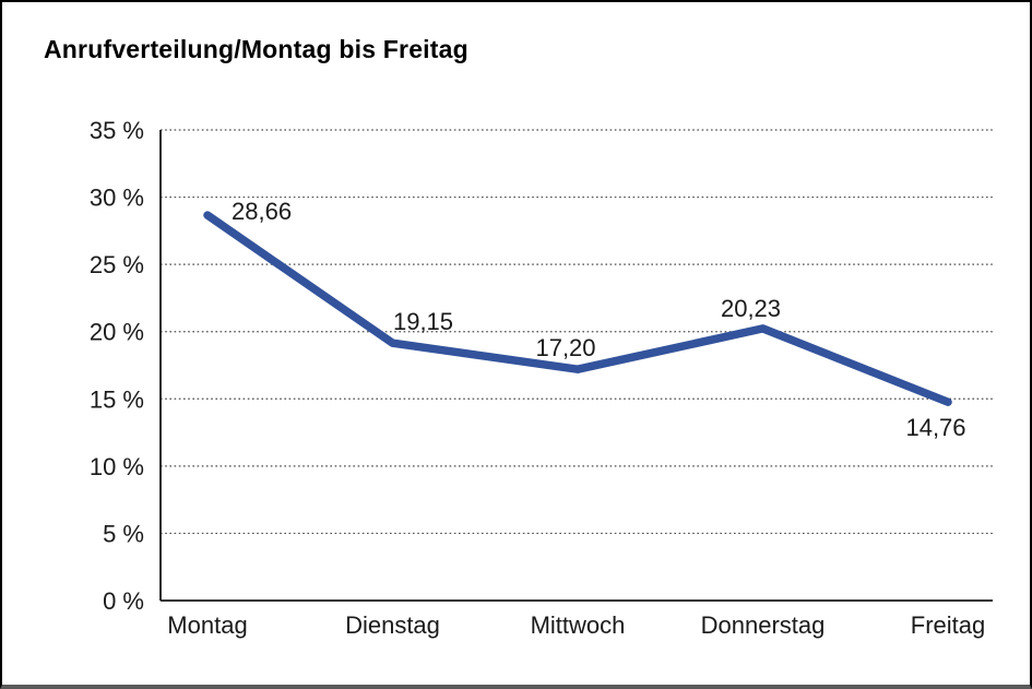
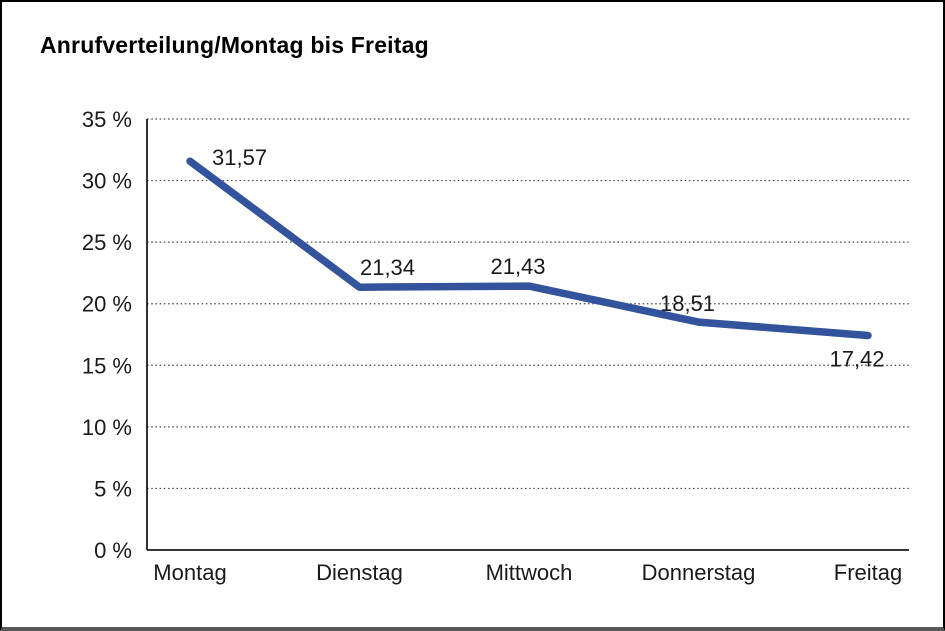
Montag: 28,66 -> 31,57
Dienstag: 19,15 -> 21,34
Mittwoch: 17,20 -> 21,43
Donnerstag: 20,23 -> 18,51
Freitag: 14,76 -> 17,42
